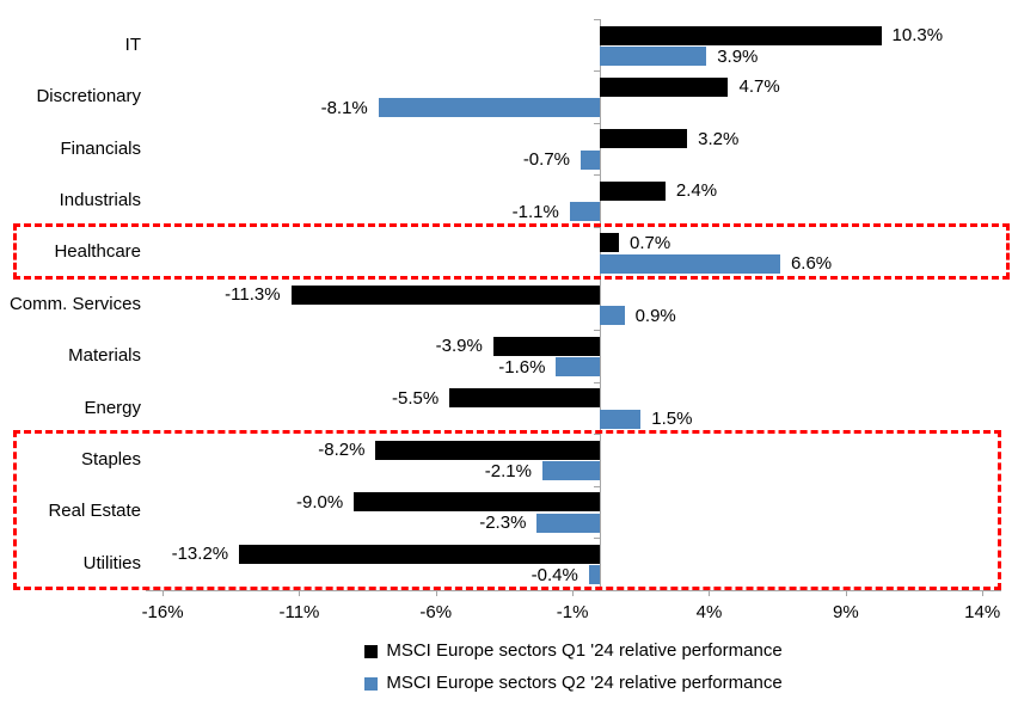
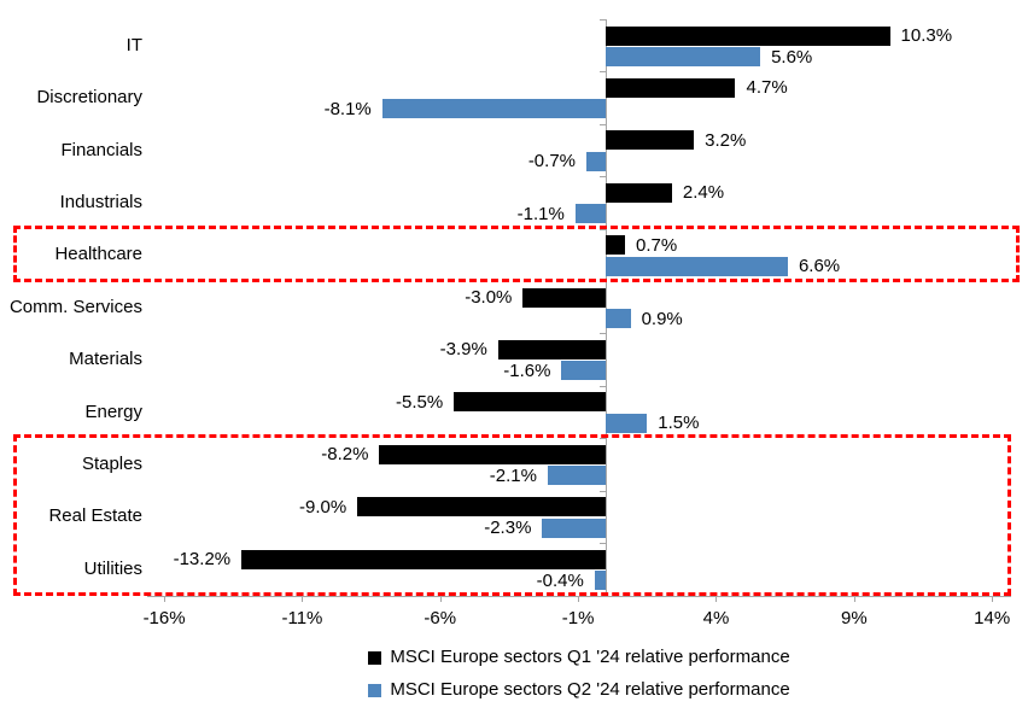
MSCI Europe sectors Q2 '24 relative performance/IT: 3.9% -> 5.6%
MSCI Europe sectors Q1 '24 relative performance/Comm. Services: -11.3% -> -3.0%
